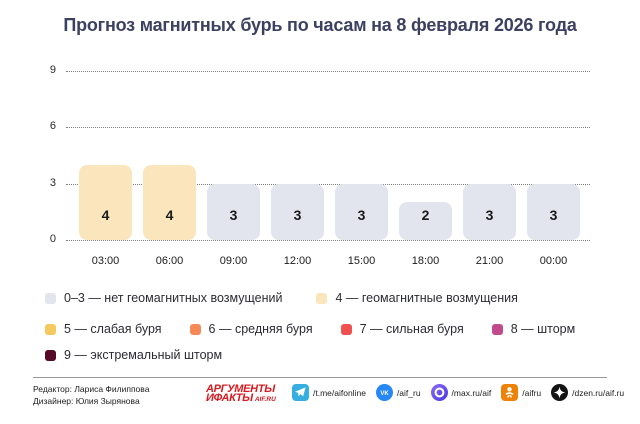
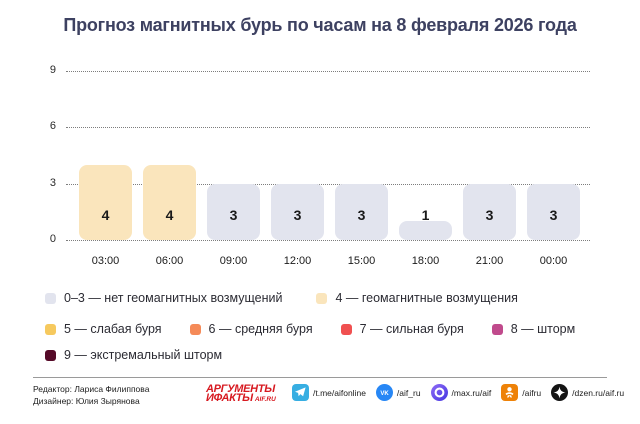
18:00: 2 -> 1
